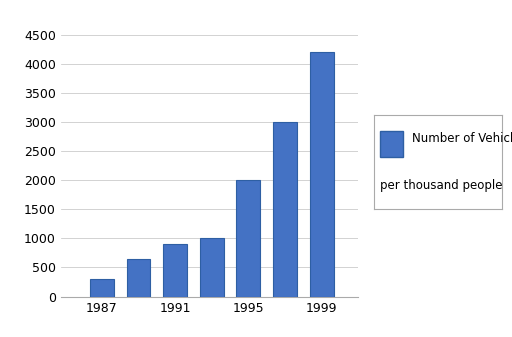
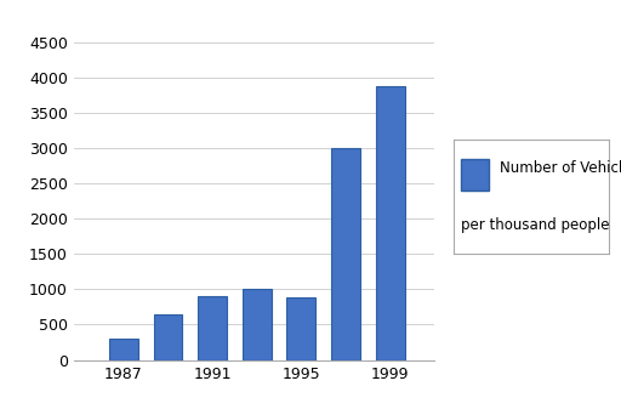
1995: 2000 -> 880
1999: 4200 -> 3880
